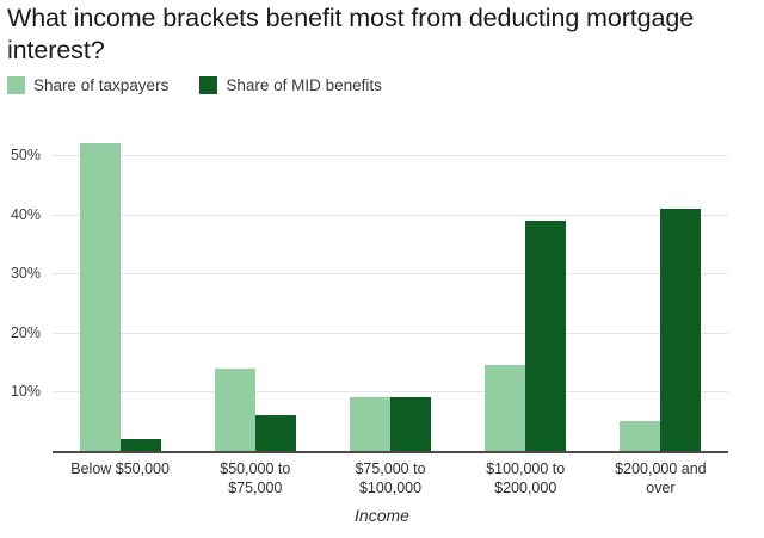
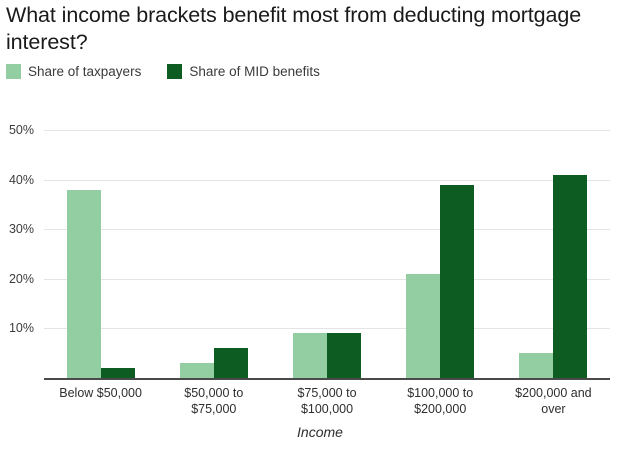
Share of taxpayers/Below $50,000: 52% -> 38%
Share of taxpayers/$50,000 to $75,000: 14% -> 3%
Share of taxpayers/$100,000 to $200,000: 14% -> 21%
